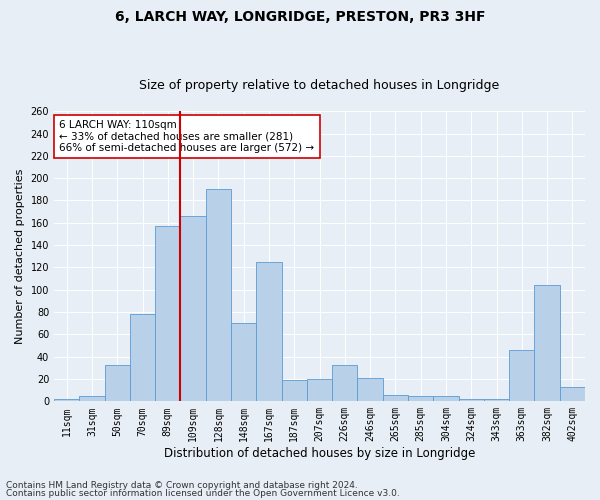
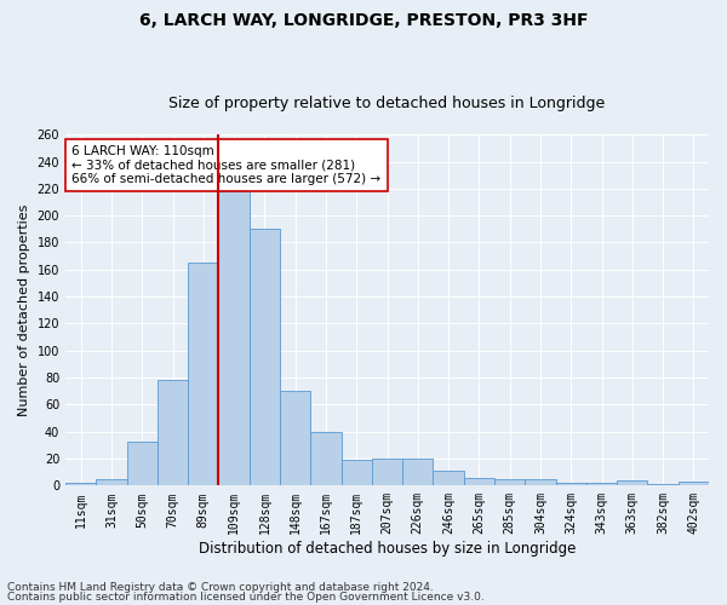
89sqm: 157 -> 165
109sqm: 166 -> 218
167sqm: 125 -> 40
226sqm: 33 -> 20
246sqm: 21 -> 11
363sqm: 46 -> 4
382sqm: 104 -> 1
402sqm: 13 -> 3
